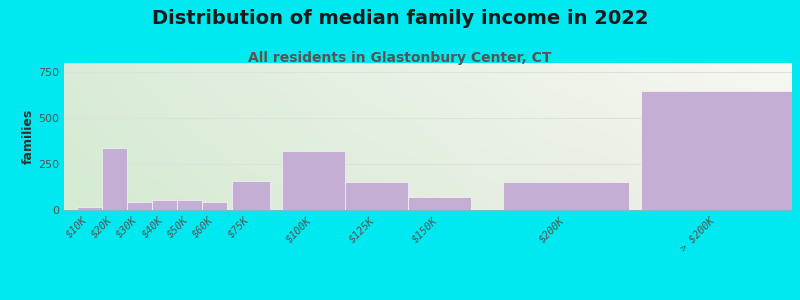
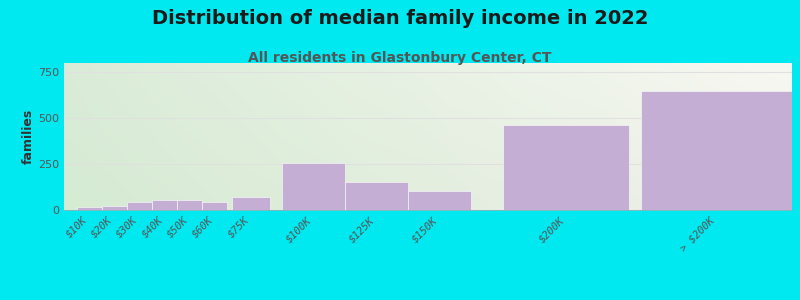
$20K: 340 -> 20
$75K: 160 -> 70
$100K: 320 -> 260
$150K: 70 -> 100
$200K: 150 -> 460
